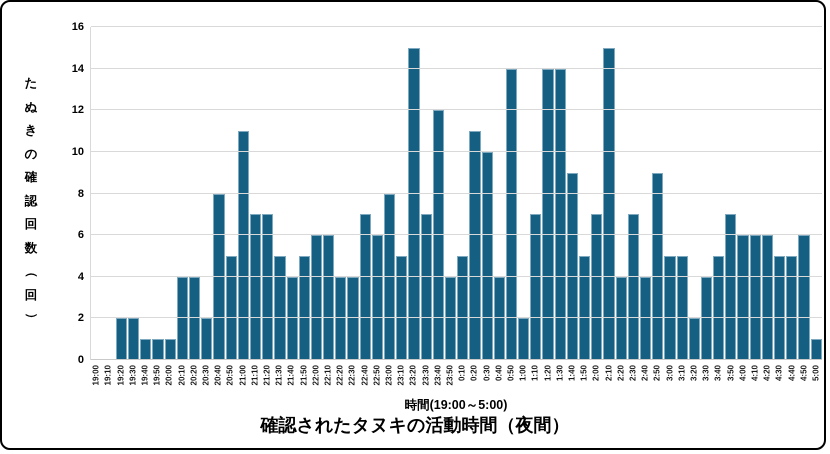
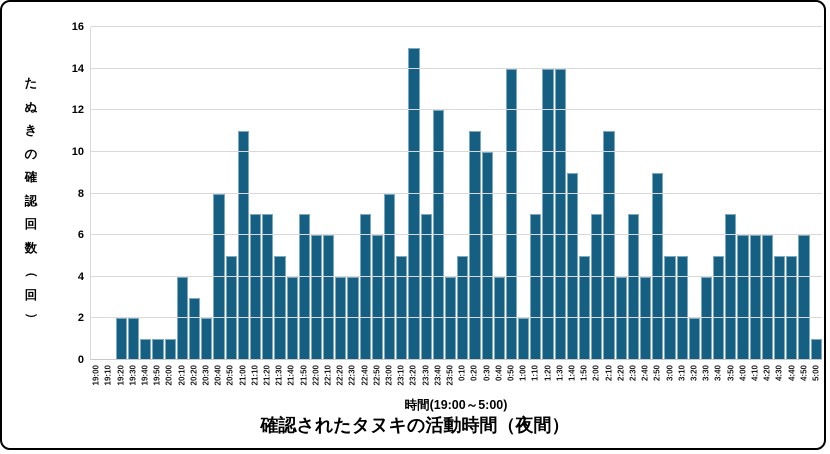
20:20: 4 -> 3
21:50: 5 -> 7
2:10: 15 -> 11
